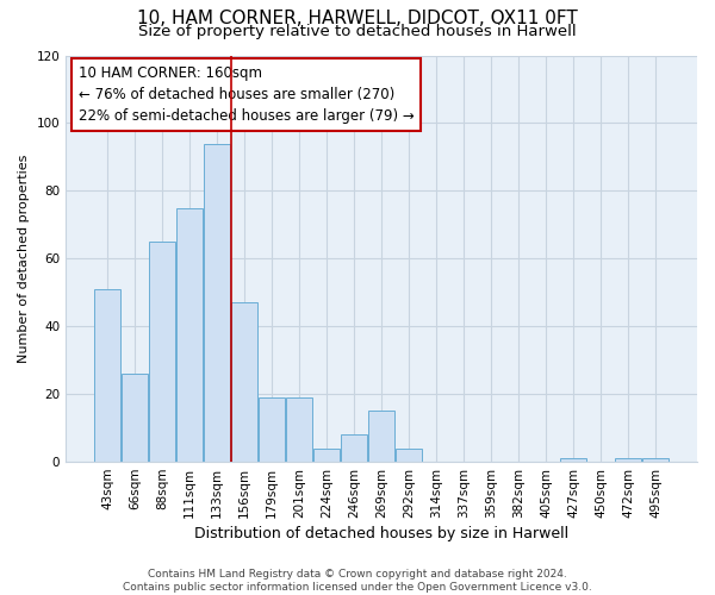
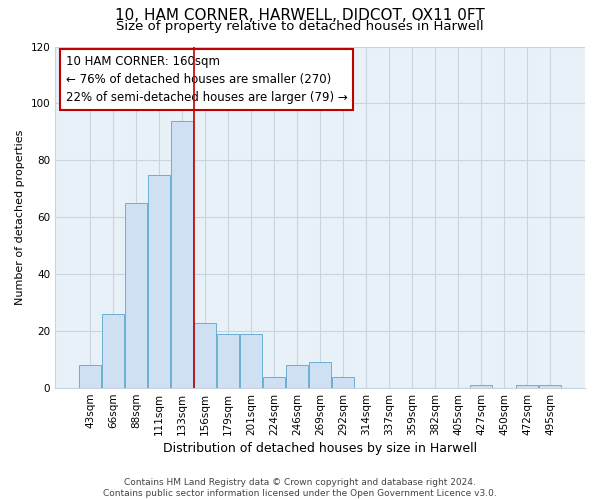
43sqm: 51 -> 8
156sqm: 47 -> 23
269sqm: 15 -> 9
